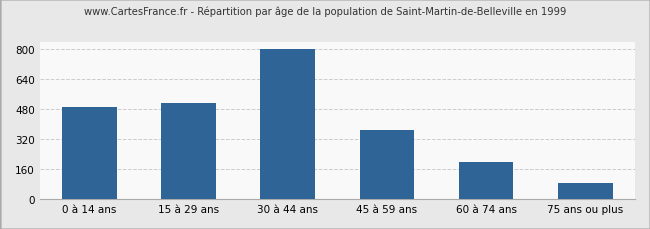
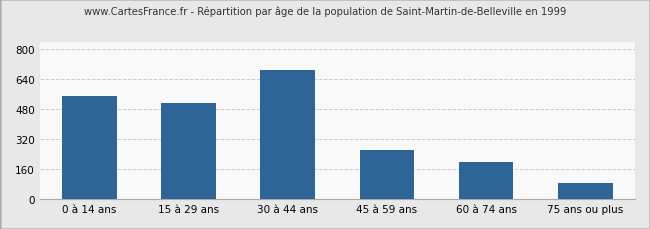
0 à 14 ans: 490 -> 550
30 à 44 ans: 800 -> 690
45 à 59 ans: 370 -> 260
